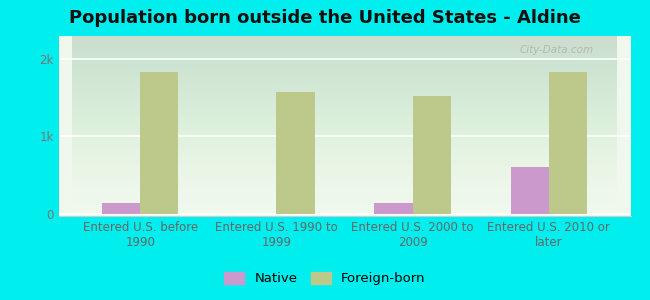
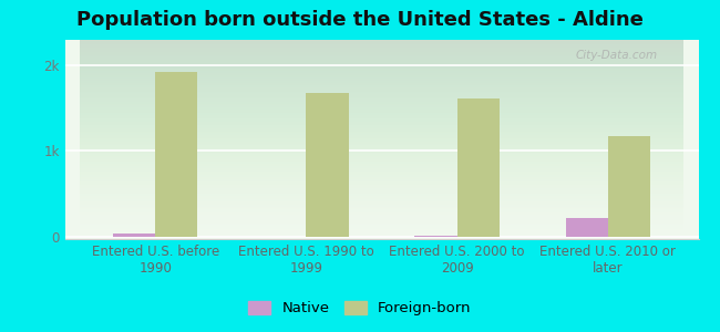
Native/Entered U.S. before 1990: 0.14k -> 0.03k
Foreign-born/Entered U.S. before 1990: 1.84k -> 1.92k
Foreign-born/Entered U.S. 1990 to 1999: 1.58k -> 1.68k
Native/Entered U.S. 2000 to 2009: 0.14k -> 0.01k
Foreign-born/Entered U.S. 2000 to 2009: 1.52k -> 1.62k
Native/Entered U.S. 2010 or later: 0.60k -> 0.22k
Foreign-born/Entered U.S. 2010 or later: 1.84k -> 1.18k
